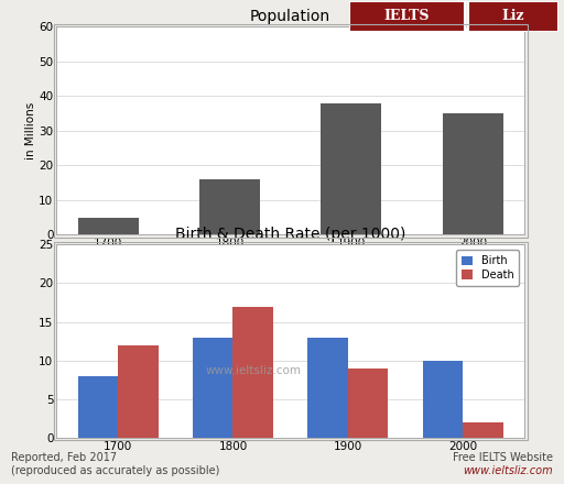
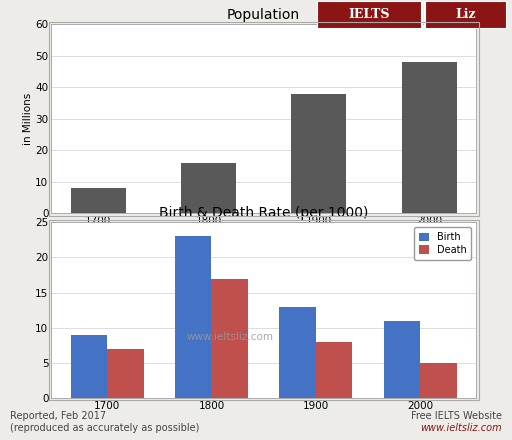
Population/1700: 5 -> 8
Population/2000: 35 -> 48
Birth & Death Rate (per 1000)/Birth/1700: 8 -> 9
Birth & Death Rate (per 1000)/Death/1700: 12 -> 7
Birth & Death Rate (per 1000)/Birth/1800: 13 -> 23
Birth & Death Rate (per 1000)/Death/1900: 9 -> 8
Birth & Death Rate (per 1000)/Birth/2000: 10 -> 11
Birth & Death Rate (per 1000)/Death/2000: 2 -> 5
